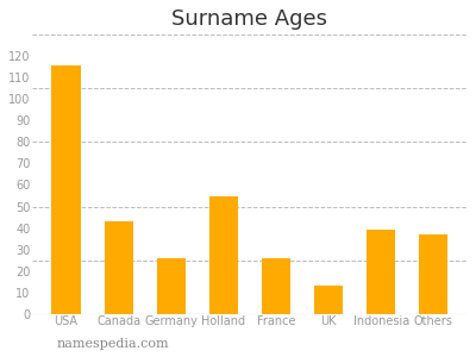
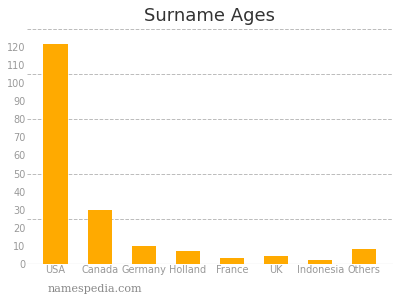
USA: 116 -> 122
Canada: 43 -> 30
Germany: 26 -> 10
Holland: 55 -> 7
France: 26 -> 3
UK: 13 -> 4
Indonesia: 39 -> 2
Others: 37 -> 8
